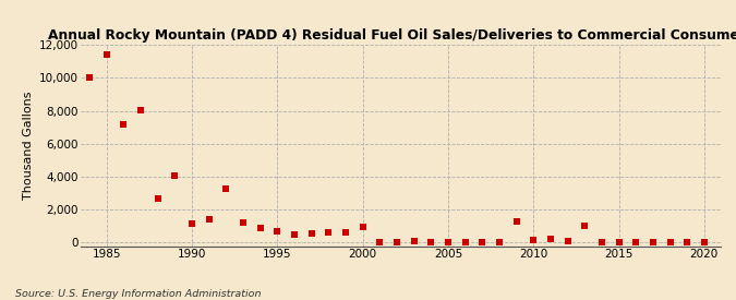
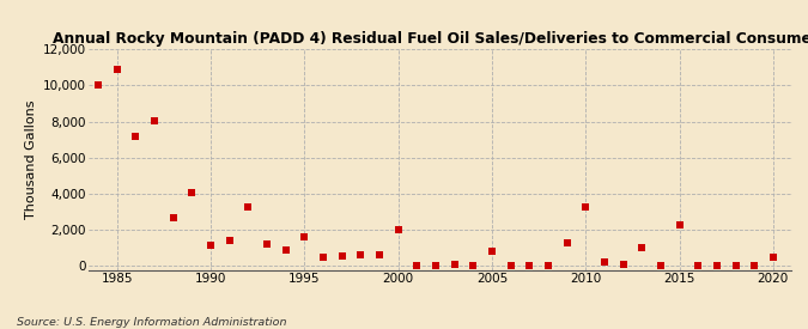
1985: 11,400 -> 10,900
1995: 700 -> 1,600
2000: 1,000 -> 2,000
2005: 0 -> 800
2010: 200 -> 3,300
2015: 0 -> 2,300
2020: 0 -> 500
